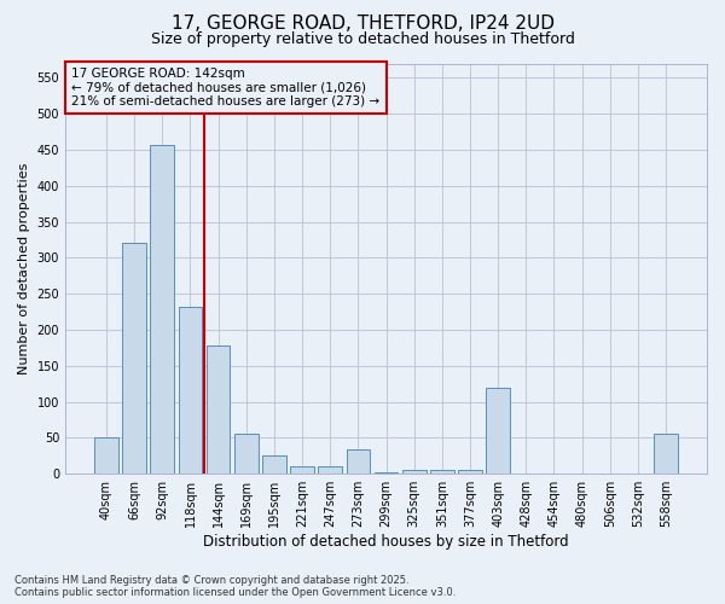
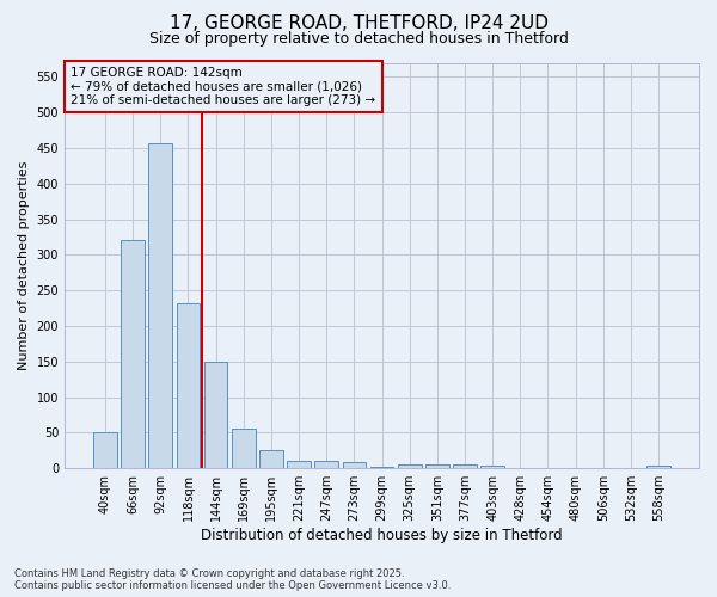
144sqm: 178 -> 150
273sqm: 34 -> 8
403sqm: 120 -> 3
558sqm: 56 -> 4
